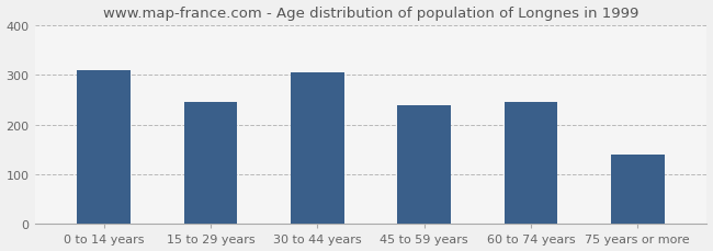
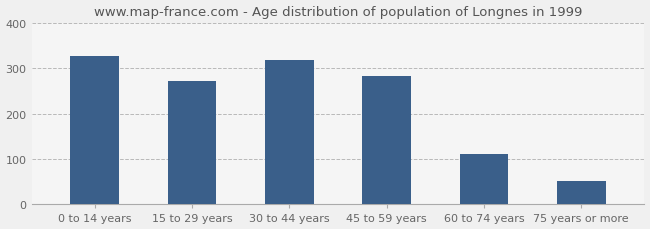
0 to 14 years: 310 -> 328
15 to 29 years: 245 -> 272
30 to 44 years: 305 -> 318
45 to 59 years: 240 -> 283
60 to 74 years: 245 -> 112
75 years or more: 140 -> 52
